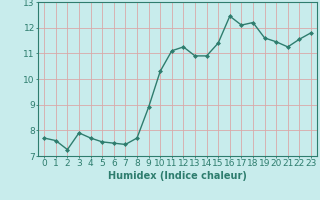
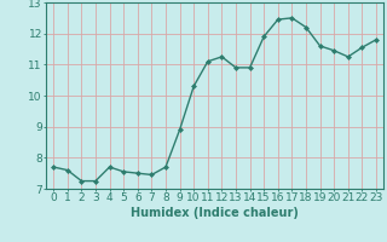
3: 7.90 -> 7.25
15: 11.40 -> 11.90
17: 12.10 -> 12.50
